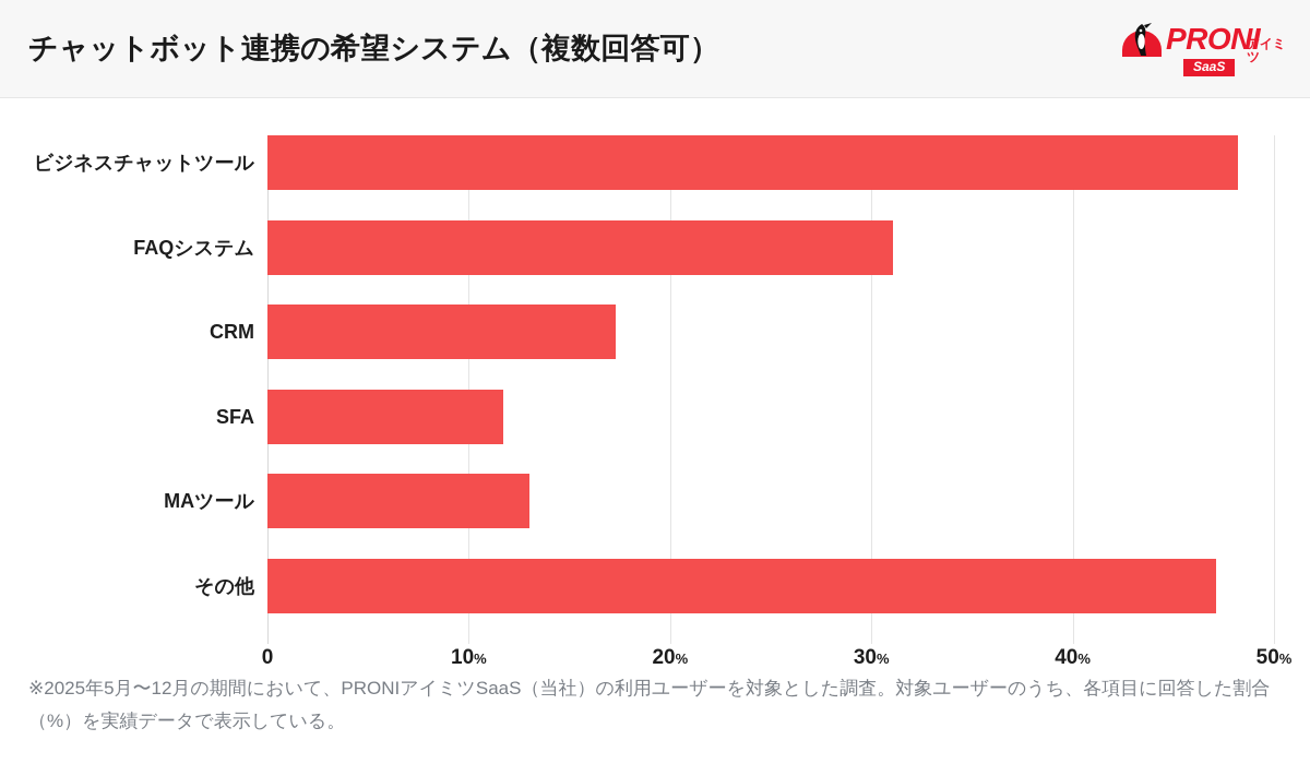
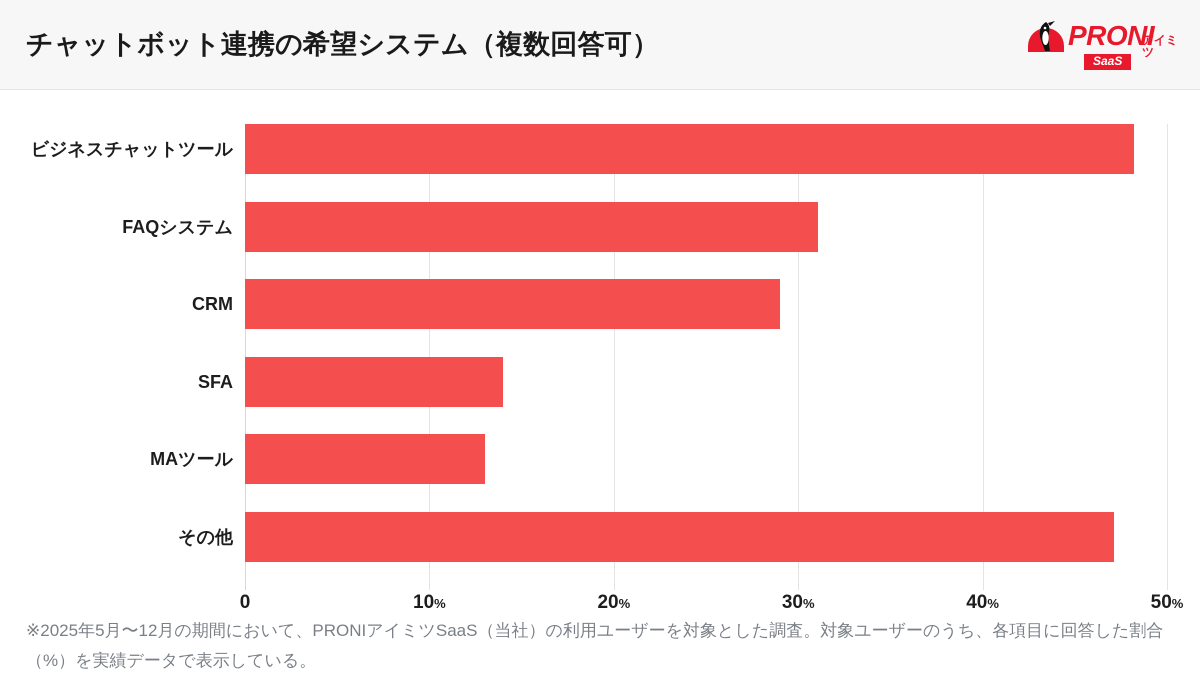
CRM: 17.3 -> 29.0
SFA: 11.7 -> 14.0
